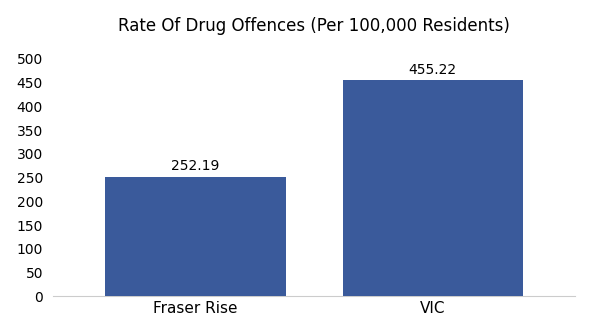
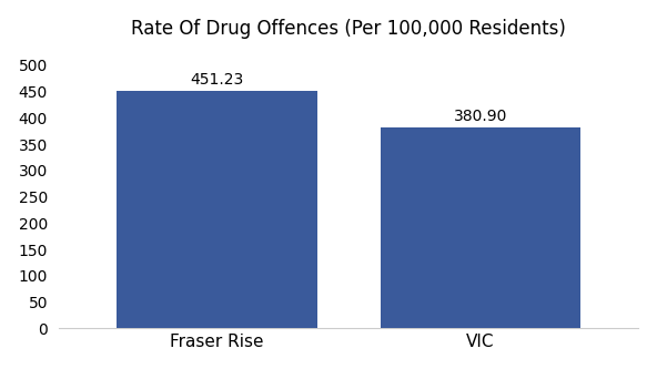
Fraser Rise: 252.19 -> 451.23
VIC: 455.22 -> 380.90
